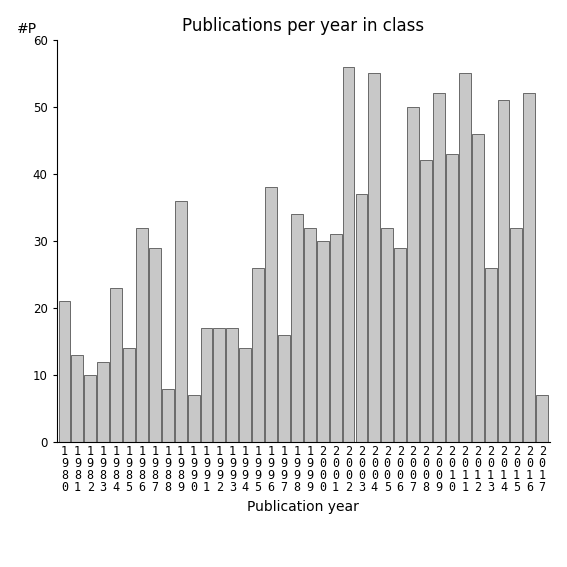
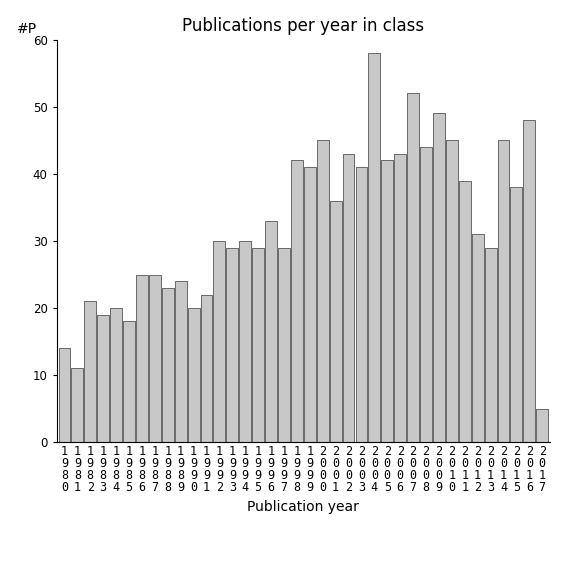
1 9 8 0: 21 -> 14
1 9 8 1: 13 -> 11
1 9 8 2: 10 -> 21
1 9 8 3: 12 -> 19
1 9 8 4: 23 -> 20
1 9 8 5: 14 -> 18
1 9 8 6: 32 -> 25
1 9 8 7: 29 -> 25
1 9 8 8: 8 -> 23
1 9 8 9: 36 -> 24
1 9 9 0: 7 -> 20
1 9 9 1: 17 -> 22
1 9 9 2: 17 -> 30
1 9 9 3: 17 -> 29
1 9 9 4: 14 -> 30
1 9 9 5: 26 -> 29
1 9 9 6: 38 -> 33
1 9 9 7: 16 -> 29
1 9 9 8: 34 -> 42
1 9 9 9: 32 -> 41
2 0 0 0: 30 -> 45
2 0 0 1: 31 -> 36
2 0 0 2: 56 -> 43
2 0 0 3: 37 -> 41
2 0 0 4: 55 -> 58
2 0 0 5: 32 -> 42
2 0 0 6: 29 -> 43
2 0 0 7: 50 -> 52
2 0 0 8: 42 -> 44
2 0 0 9: 52 -> 49
2 0 1 0: 43 -> 45
2 0 1 1: 55 -> 39
2 0 1 2: 46 -> 31
2 0 1 3: 26 -> 29
2 0 1 4: 51 -> 45
2 0 1 5: 32 -> 38
2 0 1 6: 52 -> 48
2 0 1 7: 7 -> 5
